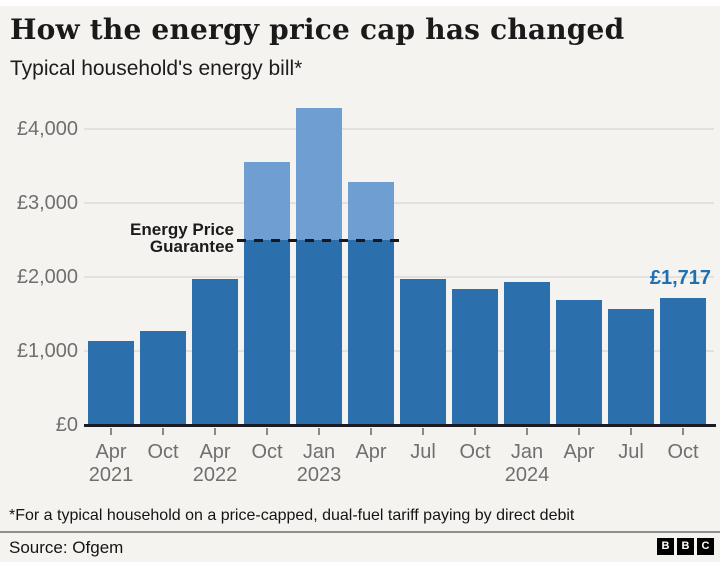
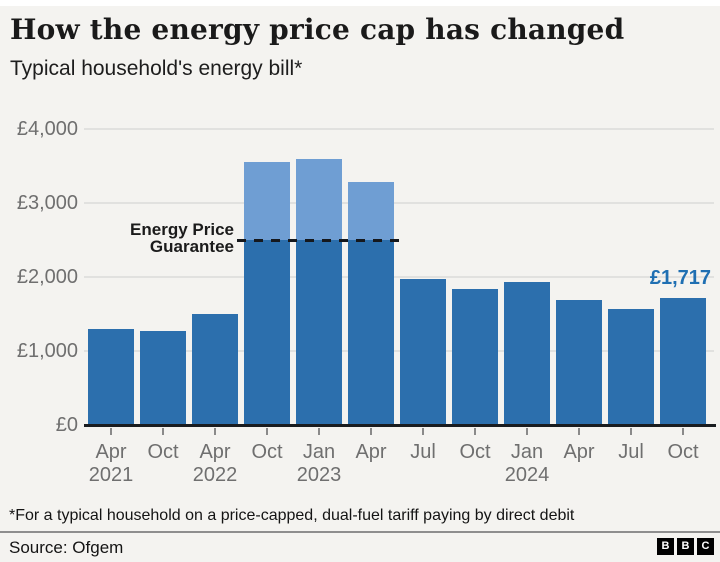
Apr 2021: £1100 -> £1300
Apr 2022: £2000 -> £1500
Jan 2023: £4300 -> £3600
